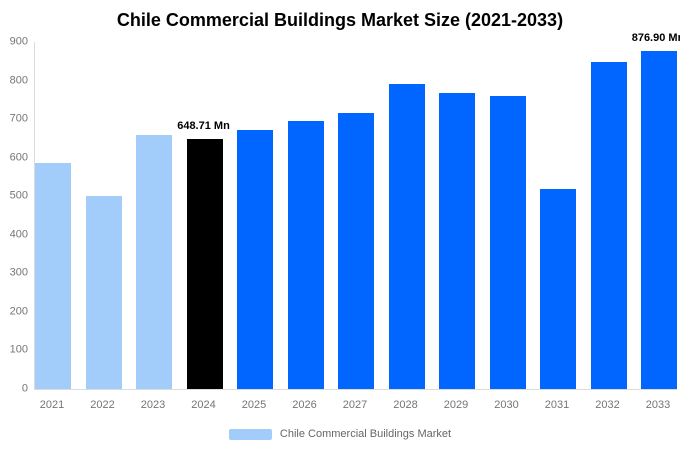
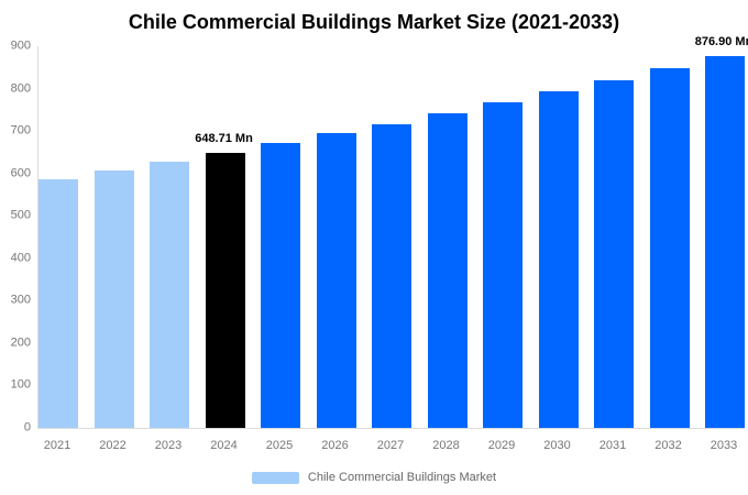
2022: 500 -> 610
2023: 660 -> 630
2028: 790 -> 740
2030: 760 -> 790
2031: 520 -> 820
